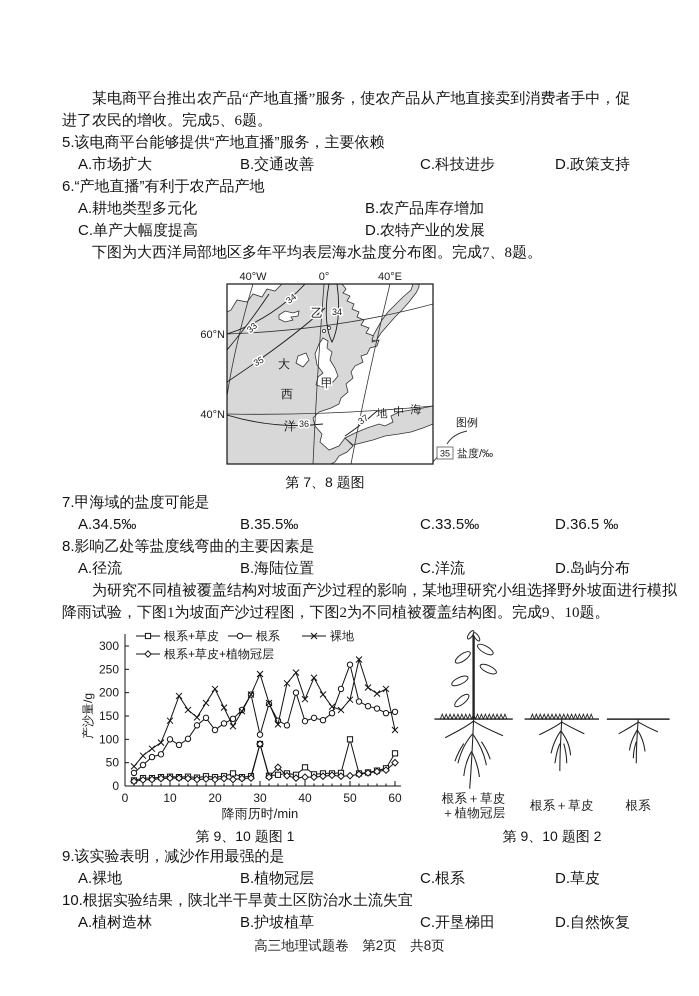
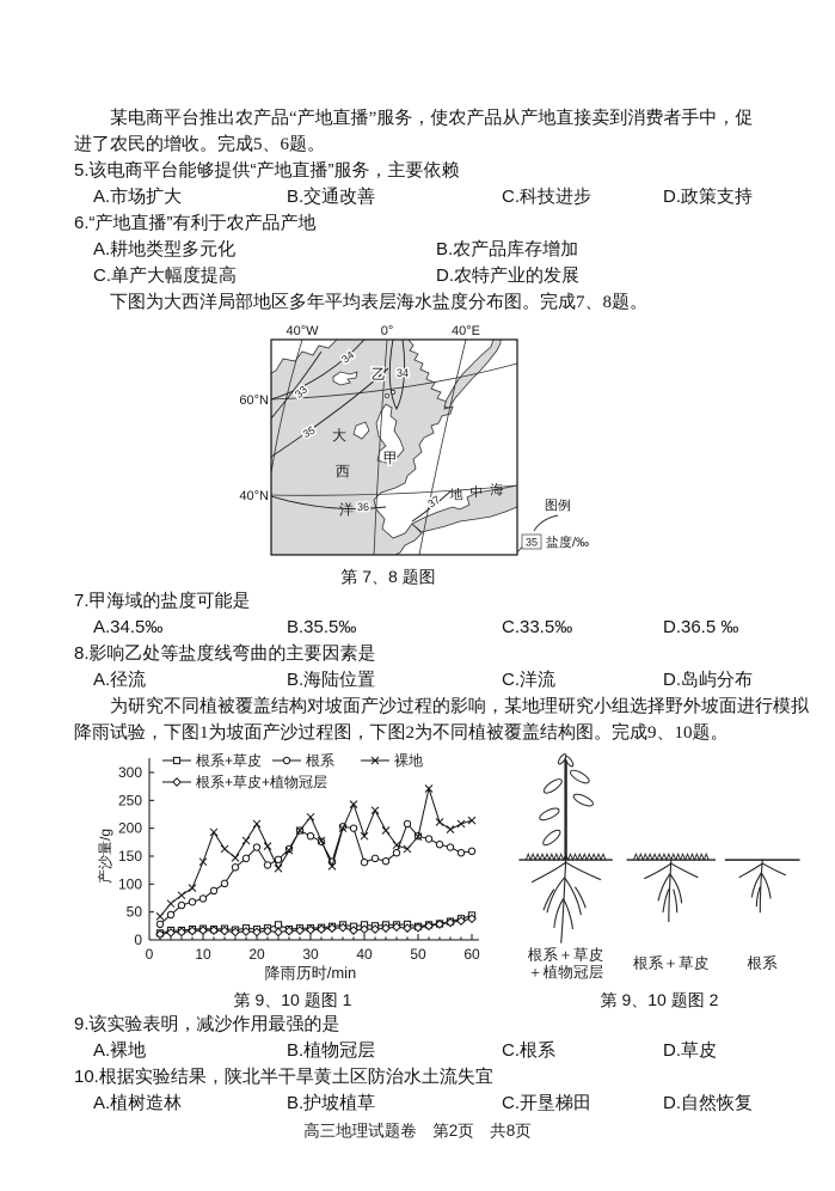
根系/10: 100 -> 70
根系/20: 120 -> 170
根系+草皮/30: 90 -> 20
根系/30: 110 -> 190
裸地/30: 240 -> 220
根系+草皮+植物冠层/30: 90 -> 20
根系+草皮+植物冠层/34: 40 -> 20
根系/36: 130 -> 200
裸地/36: 220 -> 200
根系+草皮/40: 40 -> 30
根系+草皮/50: 100 -> 20
根系/50: 260 -> 190
根系+草皮/60: 70 -> 40
裸地/60: 120 -> 210
根系+草皮+植物冠层/60: 50 -> 40
